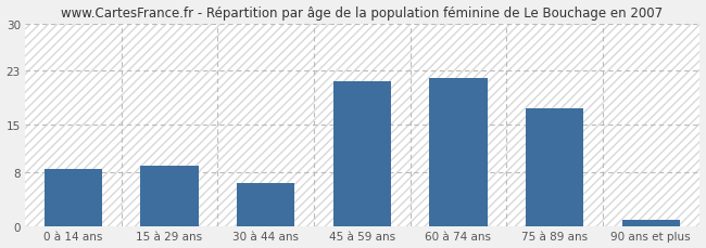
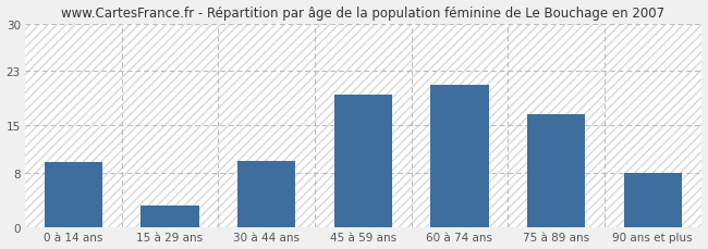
0 à 14 ans: 8.5 -> 9.6
15 à 29 ans: 9.0 -> 3.2
30 à 44 ans: 6.5 -> 9.8
45 à 59 ans: 21.5 -> 19.6
60 à 74 ans: 22.0 -> 21.0
75 à 89 ans: 17.5 -> 16.6
90 ans et plus: 1.0 -> 8.0
